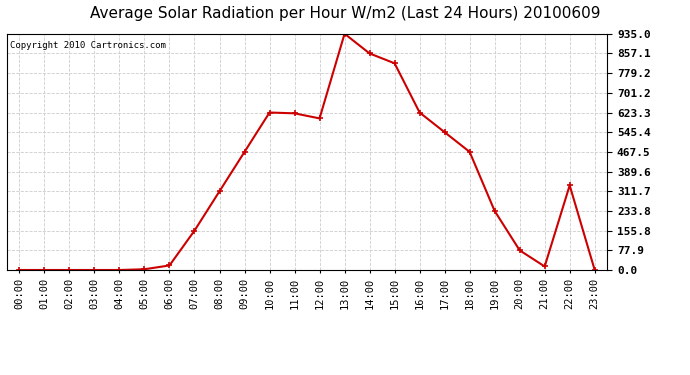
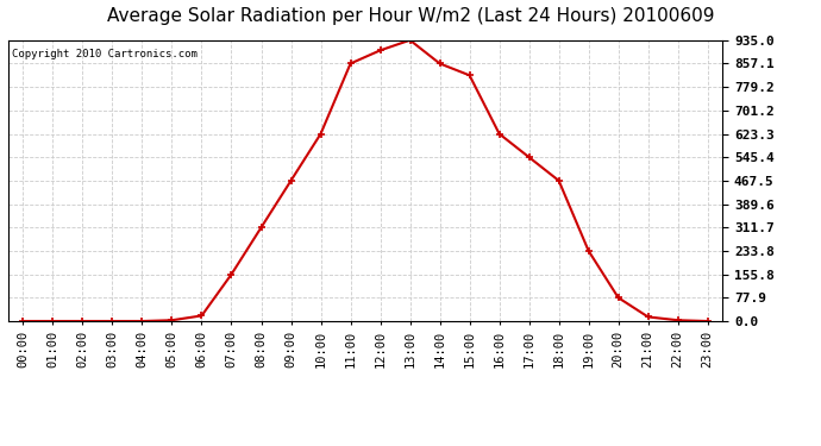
11:00: 620 -> 857
12:00: 600 -> 901
22:00: 335 -> 3
